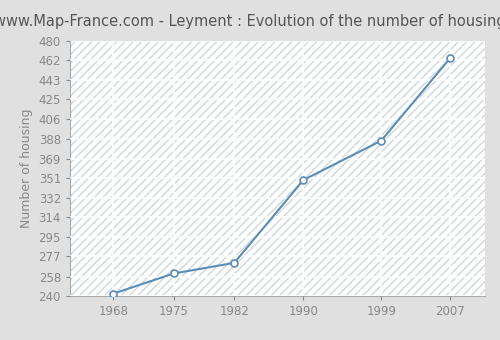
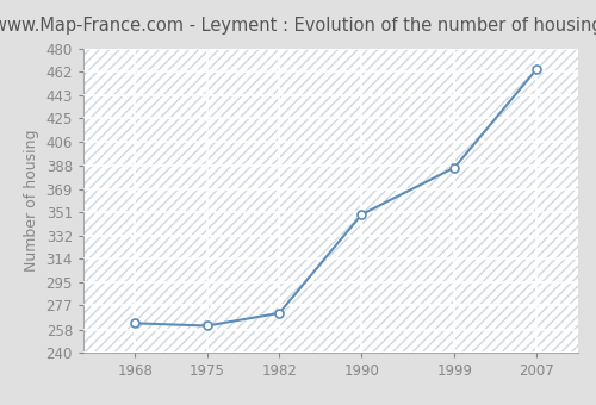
1968: 242 -> 263
